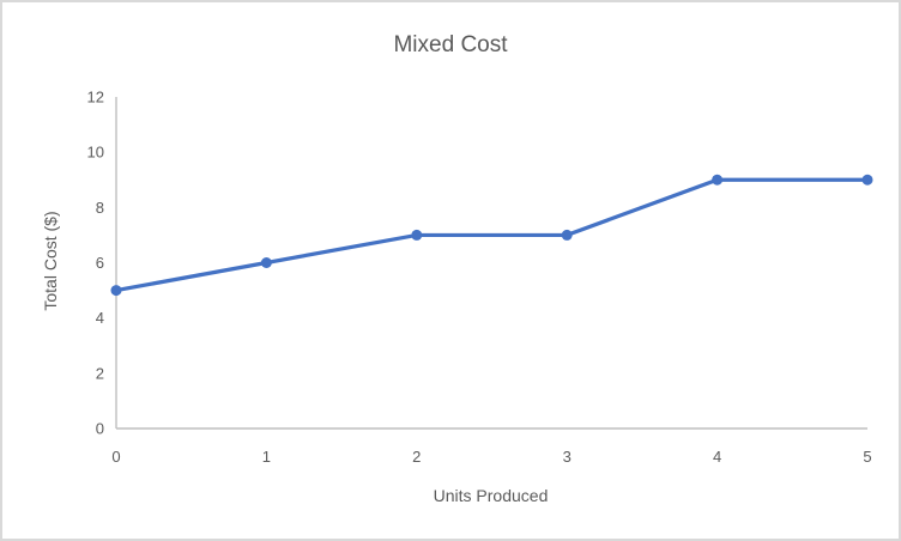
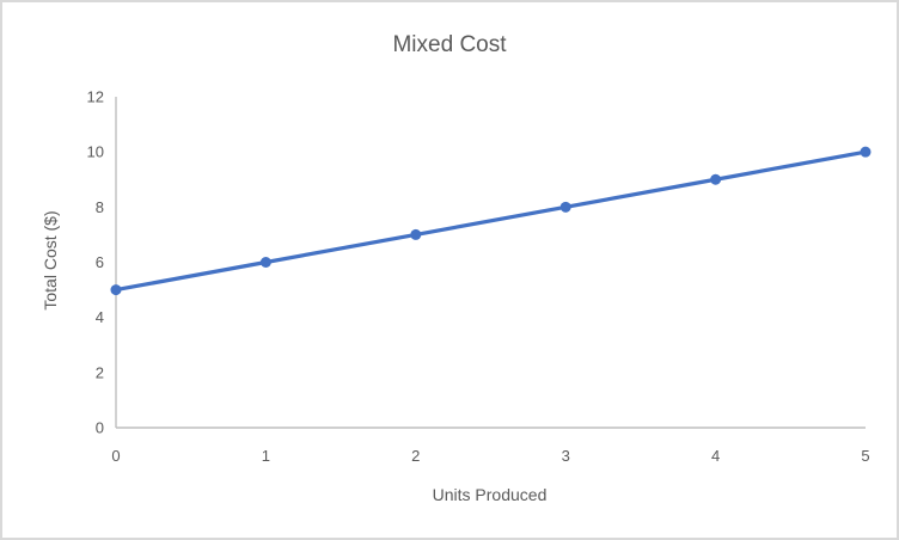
3: 7 -> 8
5: 9 -> 10
